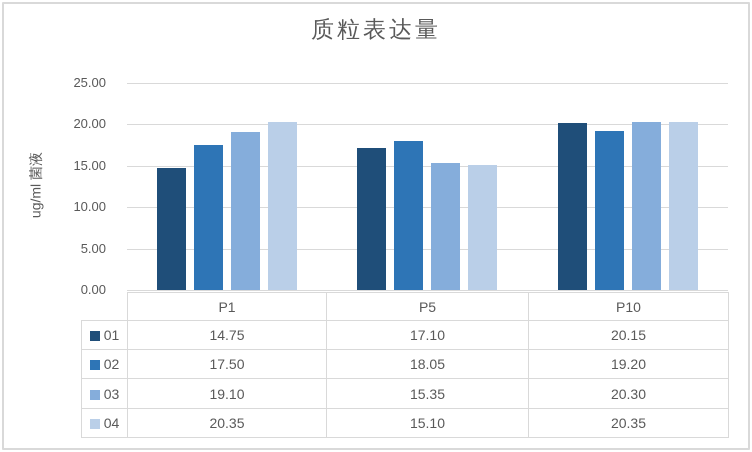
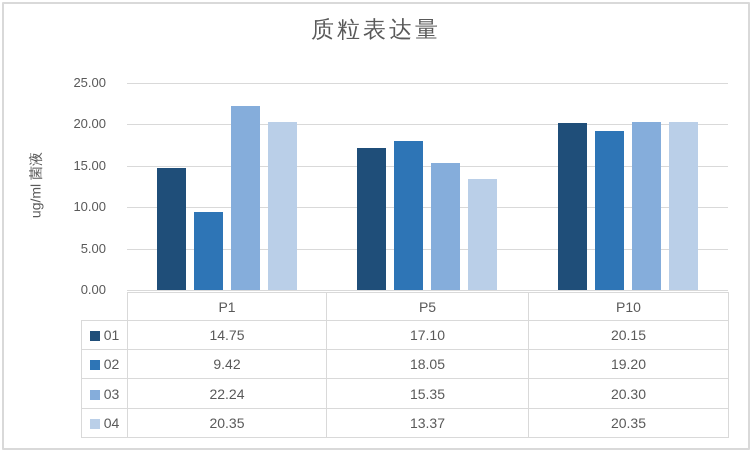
02/P1: 17.50 -> 9.42
03/P1: 19.10 -> 22.24
04/P5: 15.10 -> 13.37
